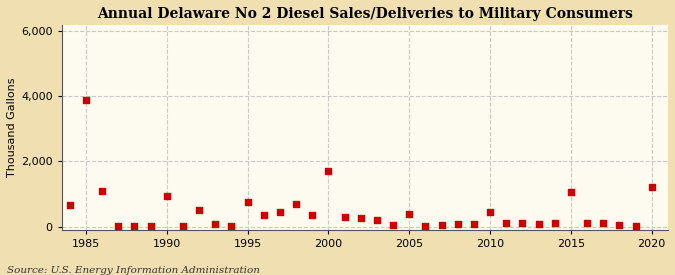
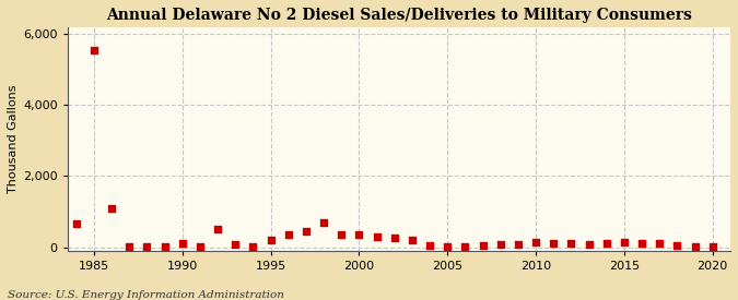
1985: 3,900 -> 5,550
1990: 950 -> 120
1995: 750 -> 200
2000: 1,700 -> 350
2005: 400 -> 30
2010: 450 -> 150
2015: 1,050 -> 150
2020: 1,200 -> 10
